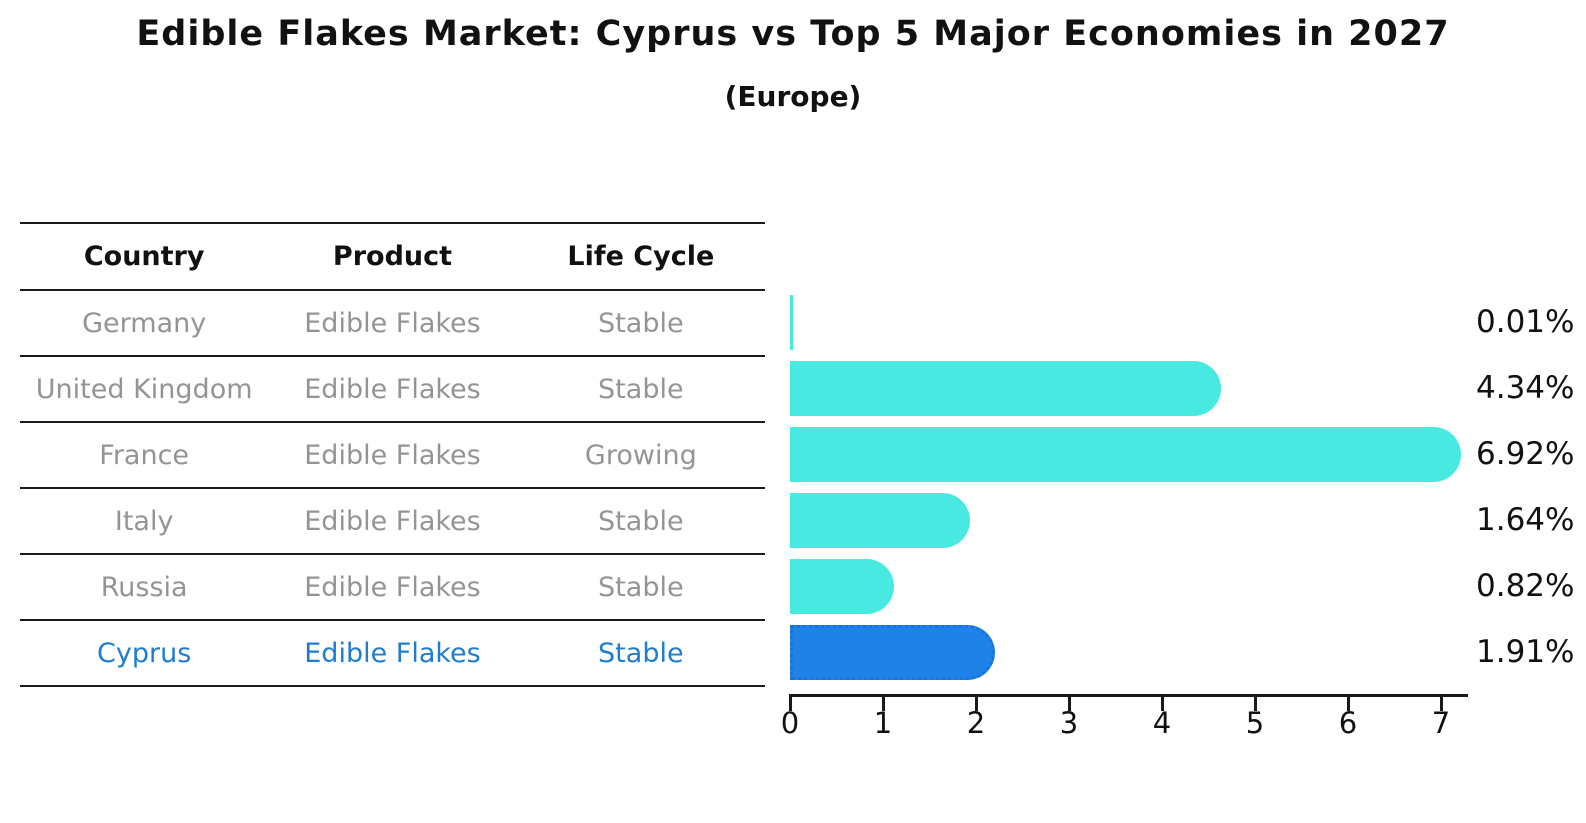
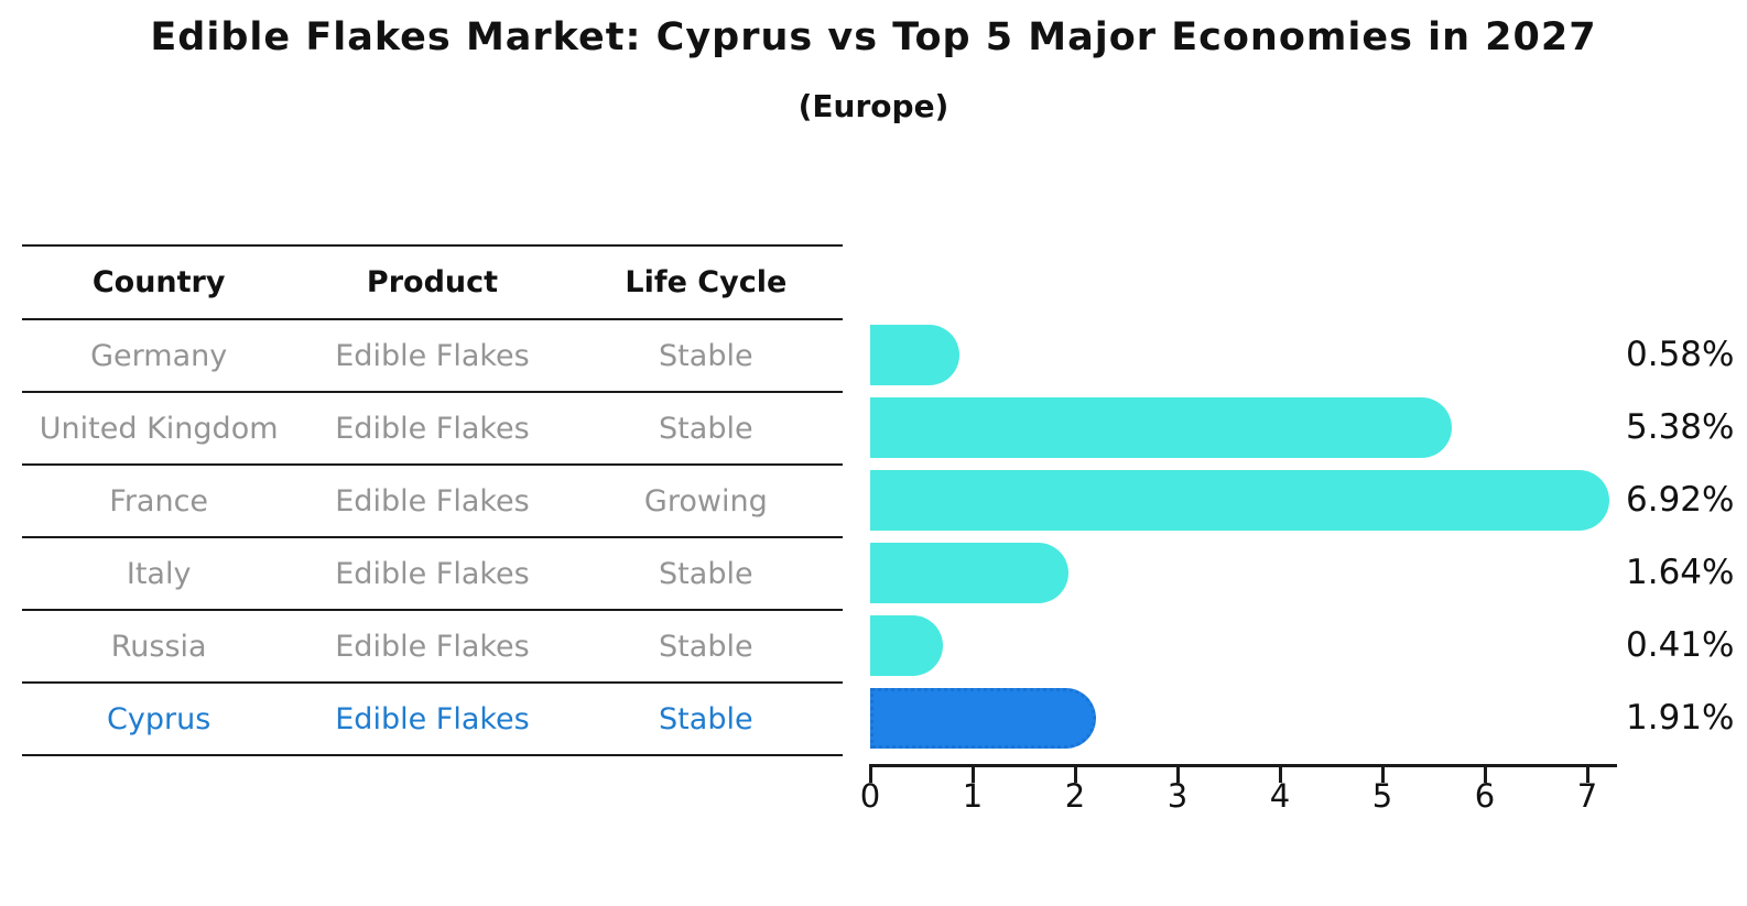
Germany: 0.01% -> 0.58%
United Kingdom: 4.34% -> 5.38%
Russia: 0.82% -> 0.41%
